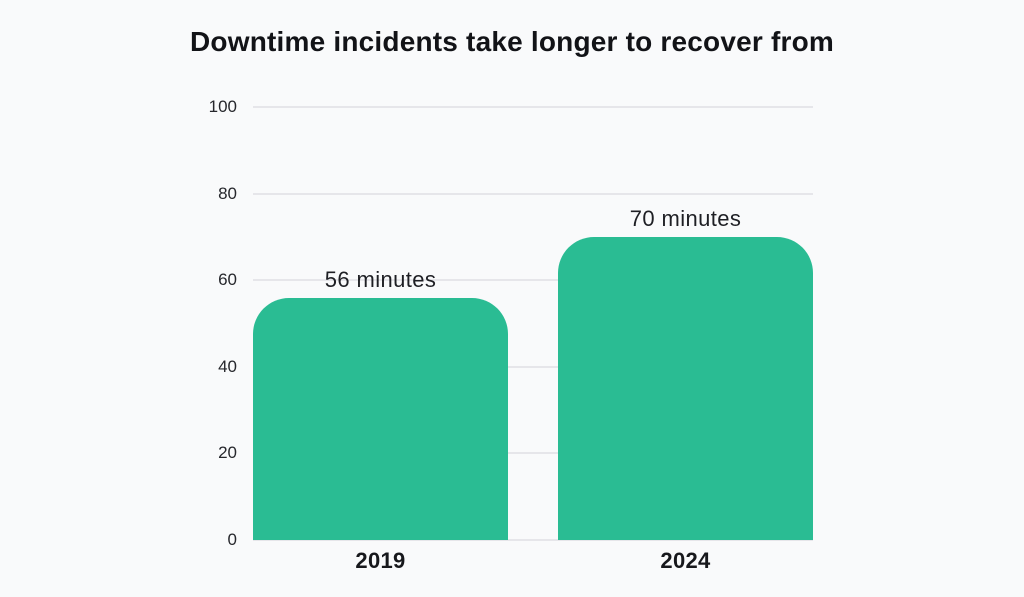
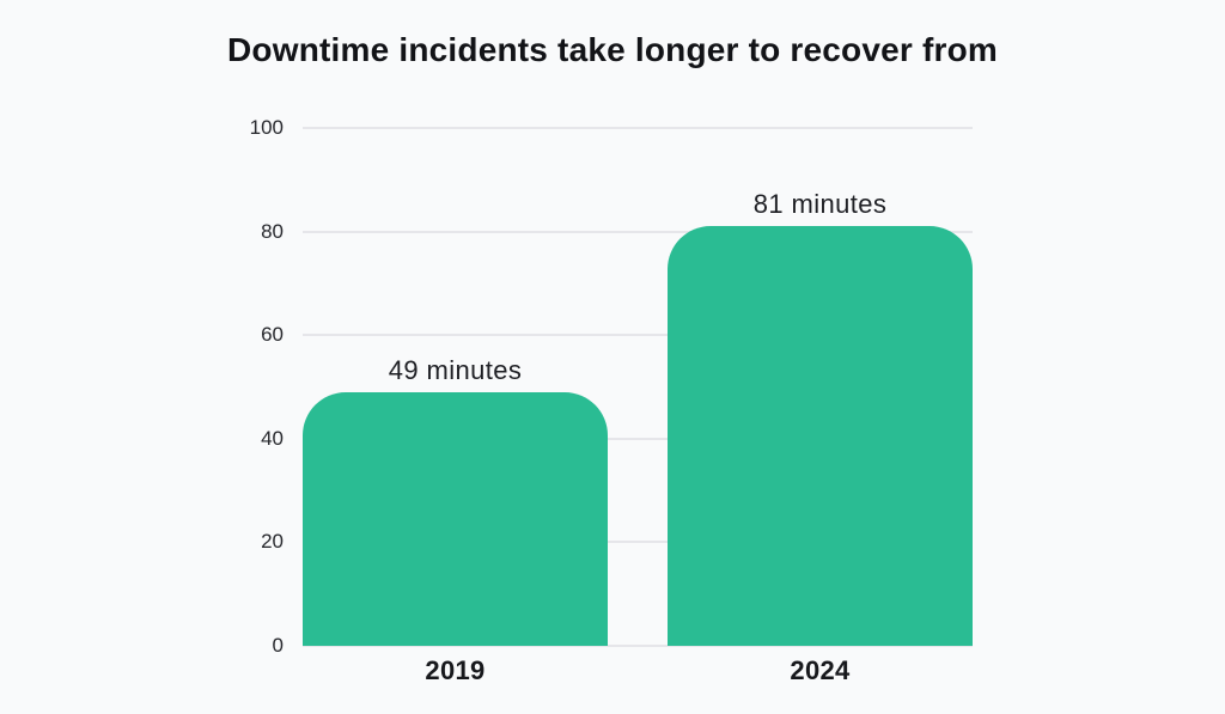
2019: 56 -> 49
2024: 70 -> 81
